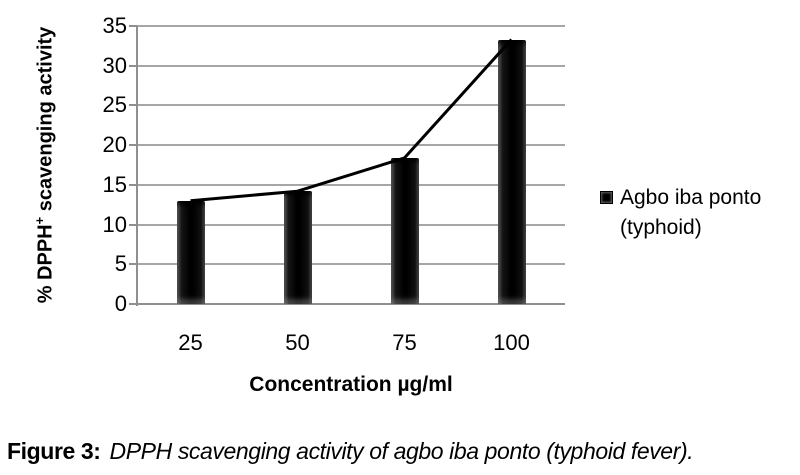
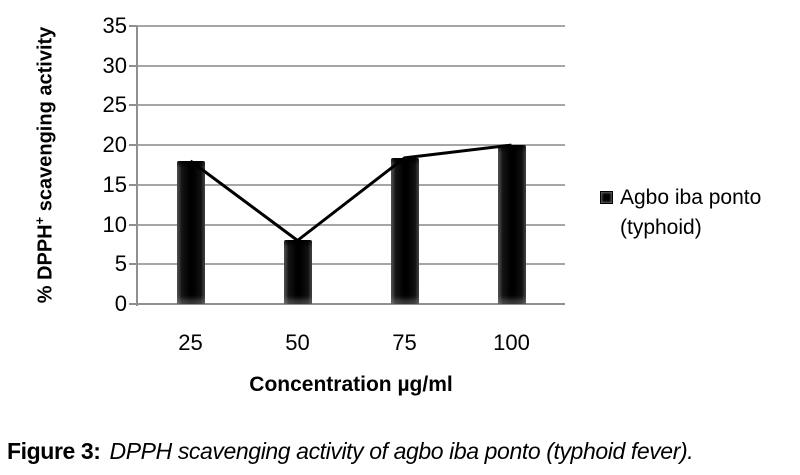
25: 13 -> 18
50: 14 -> 8
100: 33 -> 20
